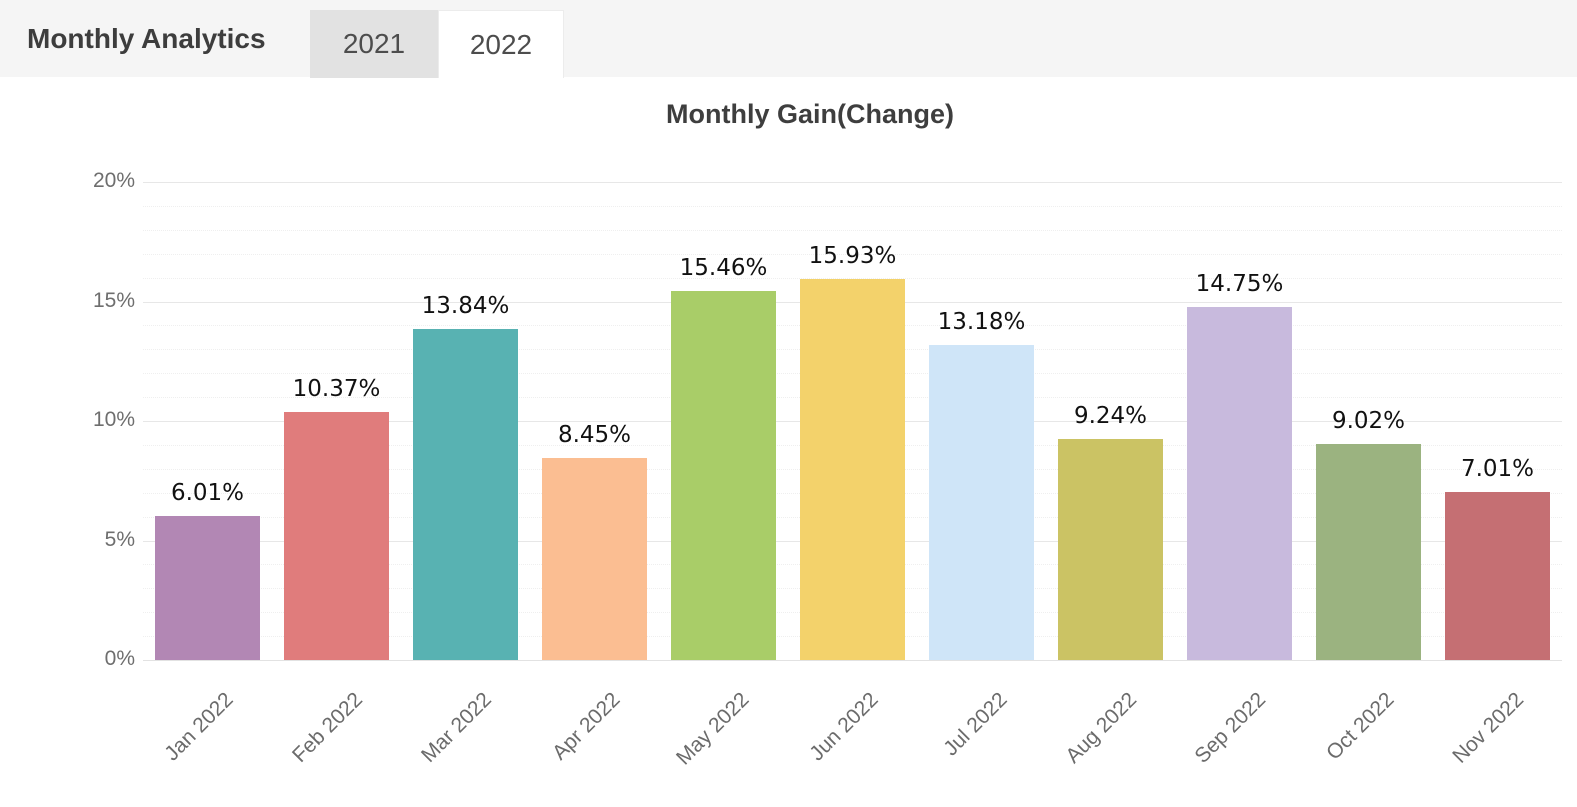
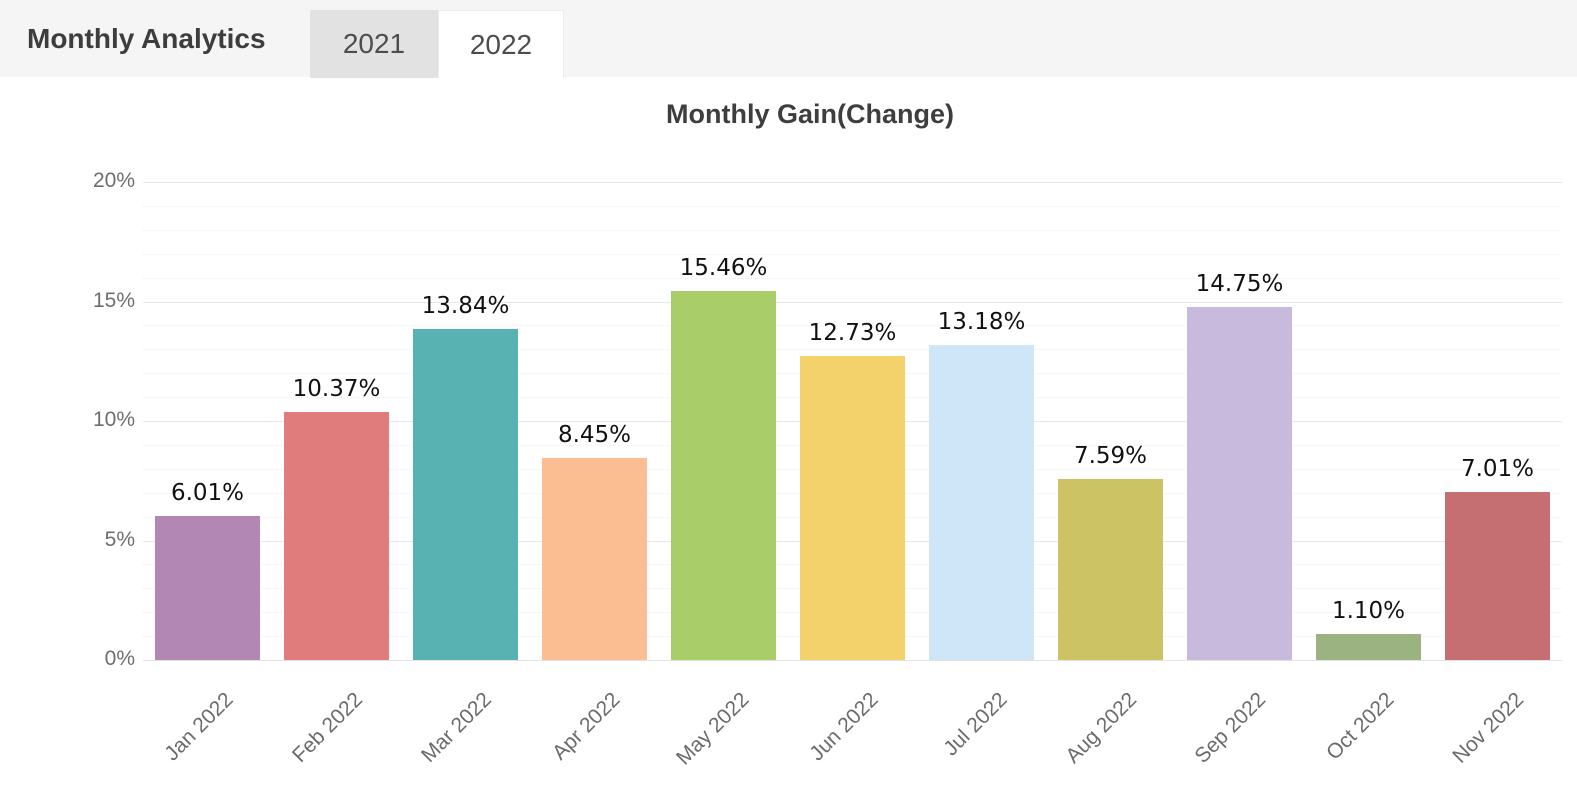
Jun 2022: 15.93% -> 12.73%
Aug 2022: 9.24% -> 7.59%
Oct 2022: 9.02% -> 1.10%
